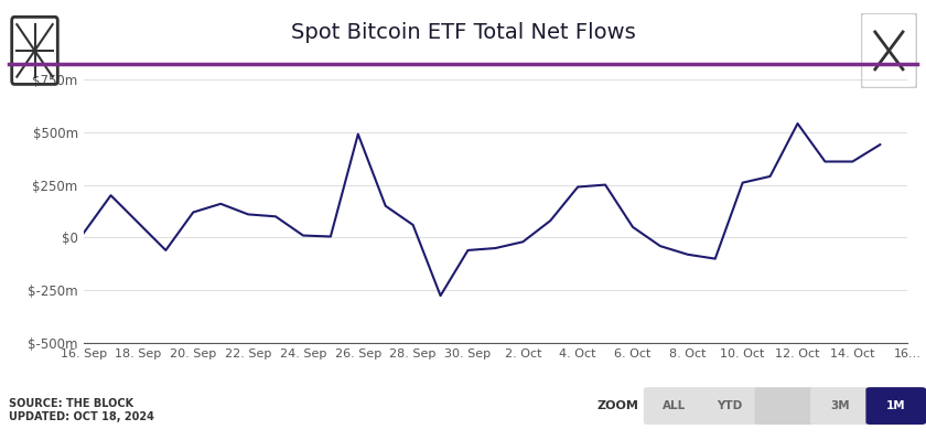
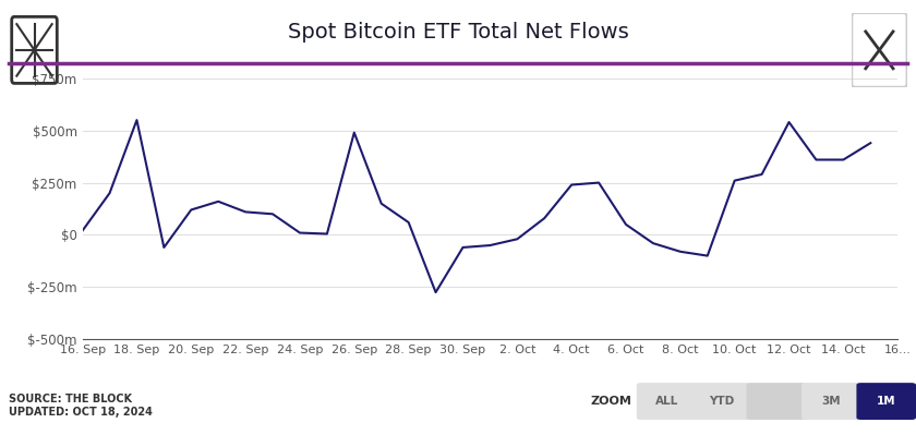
18. Sep: $70m -> $550m
